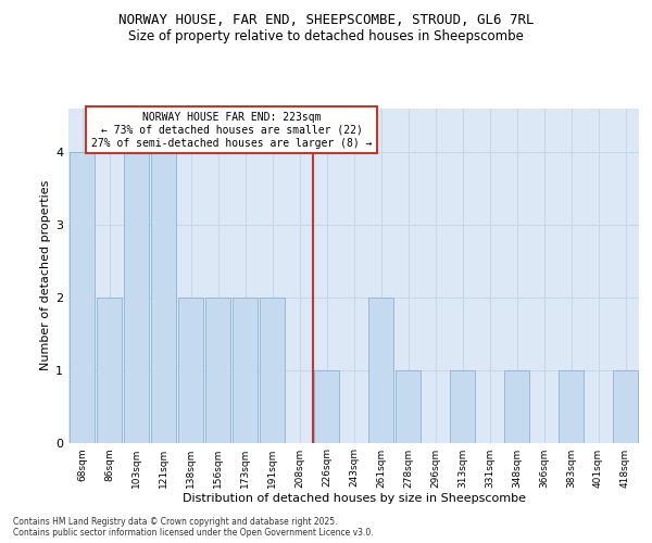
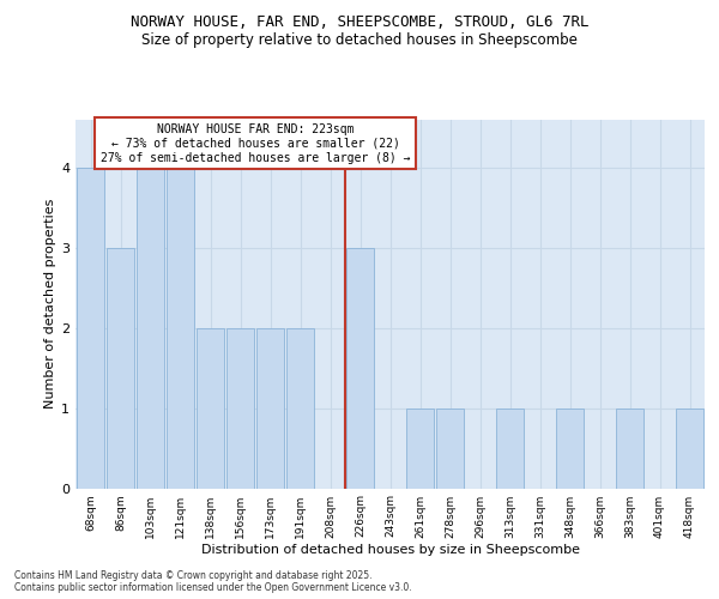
86sqm: 2 -> 3
226sqm: 1 -> 3
261sqm: 2 -> 1
